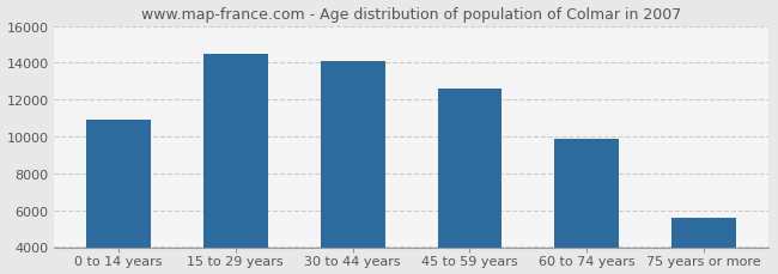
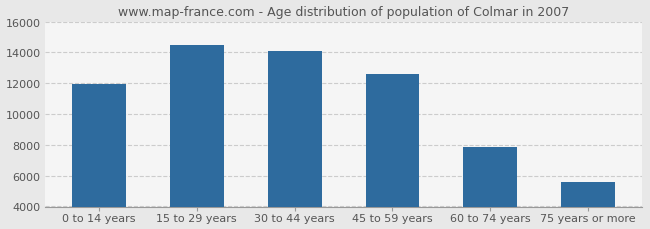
0 to 14 years: 10900 -> 12000
60 to 74 years: 9900 -> 7800
